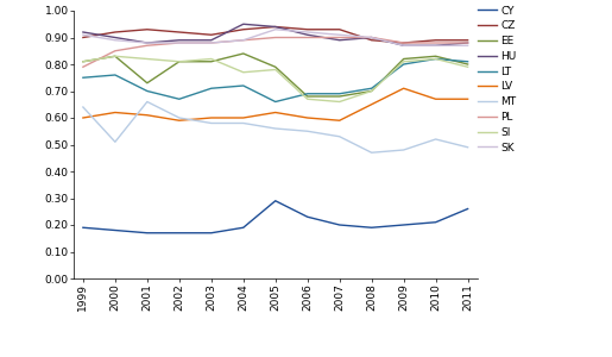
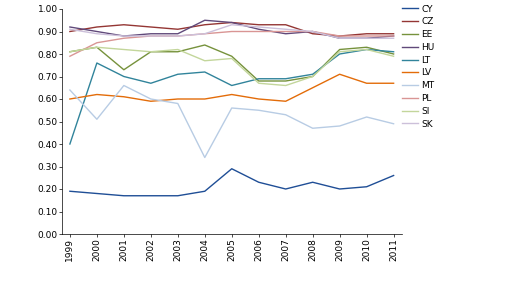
LT/1999: 0.75 -> 0.40
MT/2004: 0.58 -> 0.34
CY/2008: 0.19 -> 0.23
